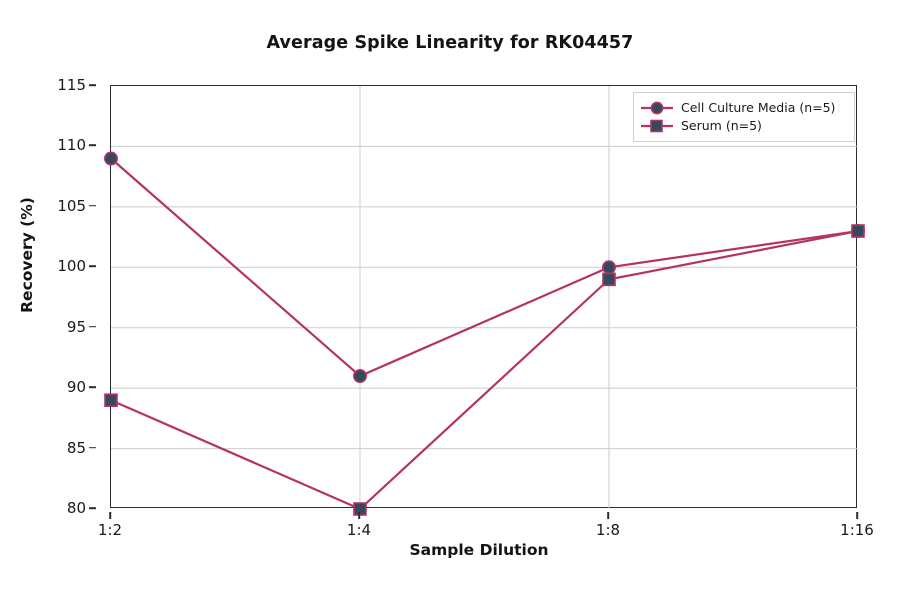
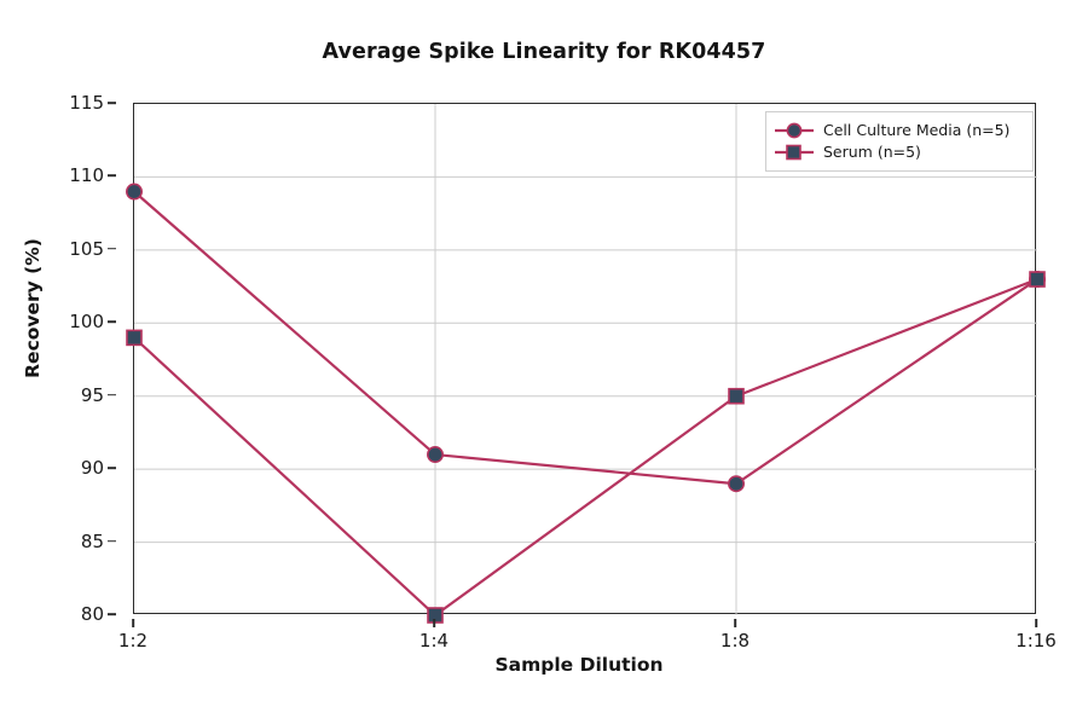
Serum (n=5)/1:2: 89 -> 99
Cell Culture Media (n=5)/1:8: 100 -> 89
Serum (n=5)/1:8: 99 -> 95
